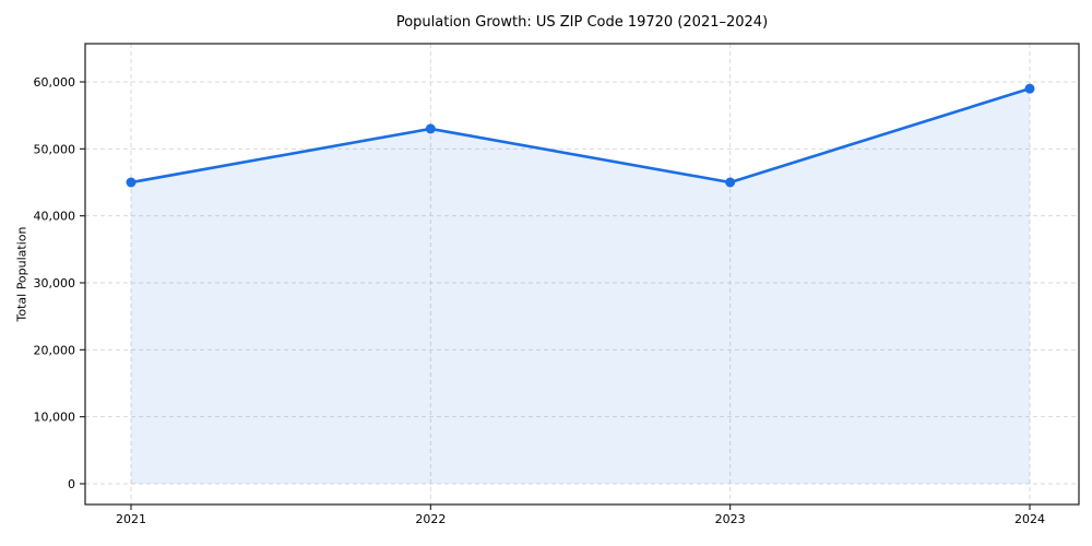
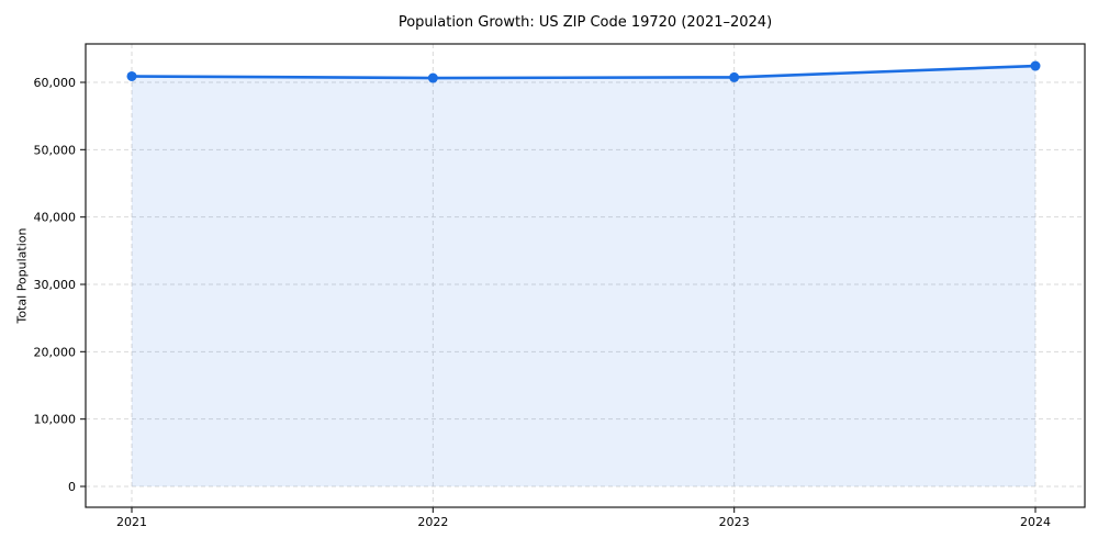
2021: 45000 -> 61000
2022: 53000 -> 61000
2023: 45000 -> 61000
2024: 59000 -> 62000
